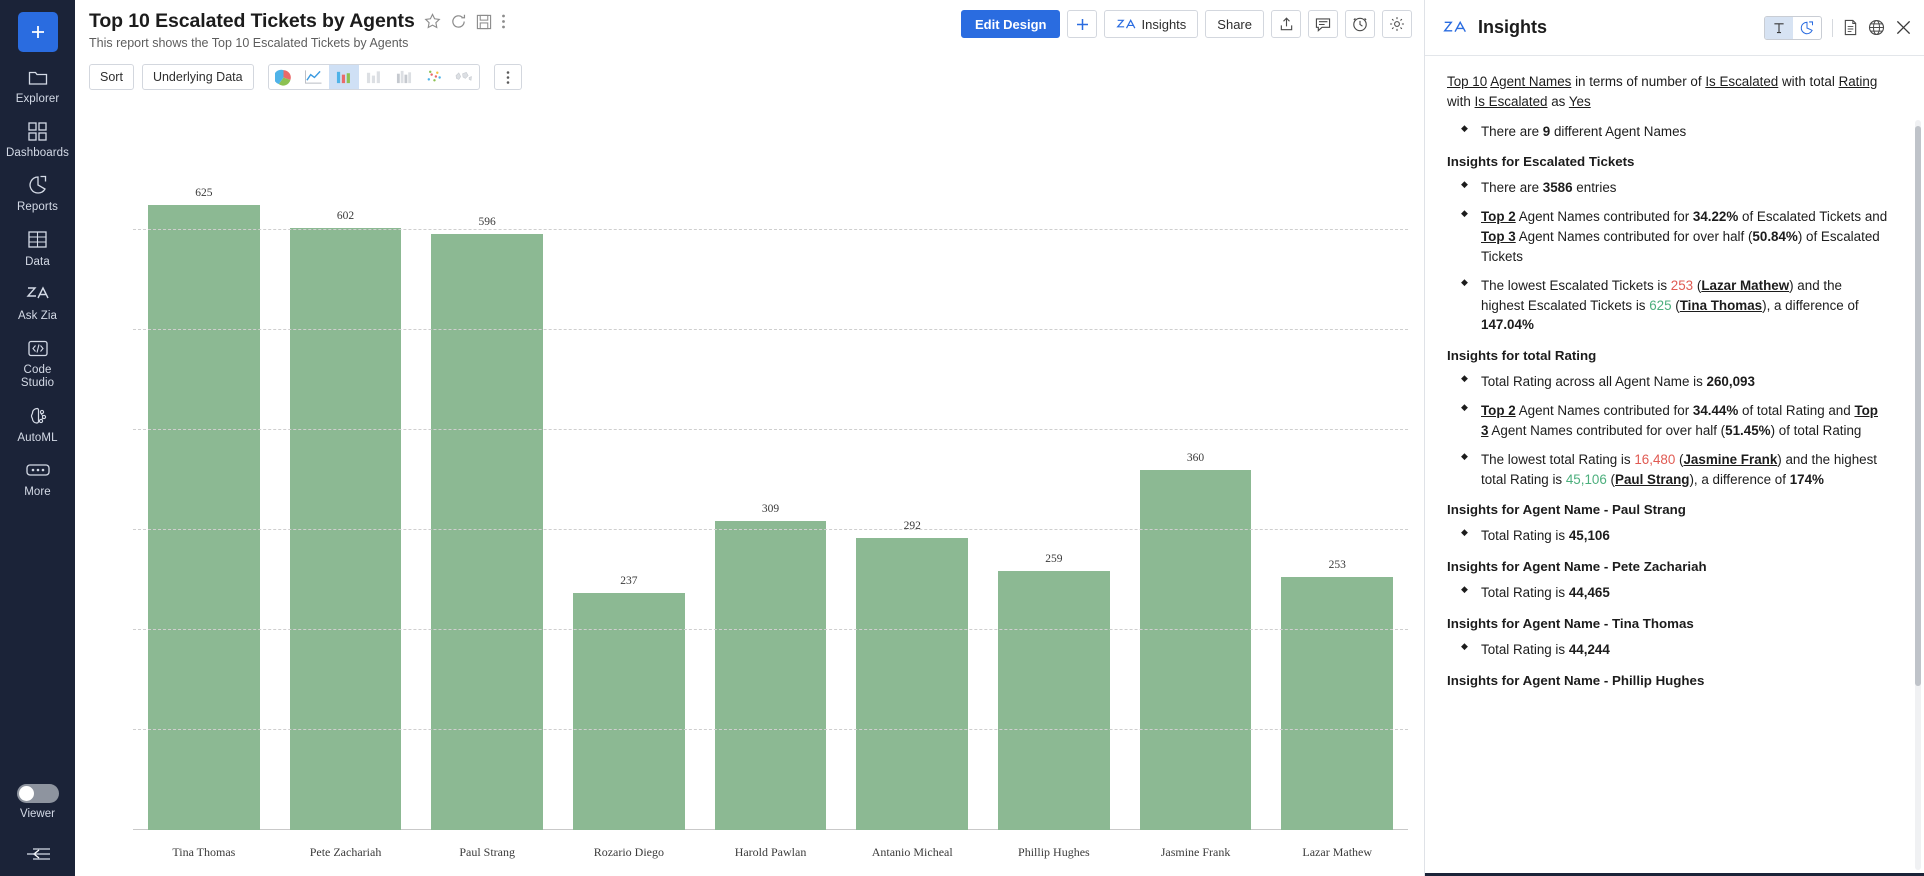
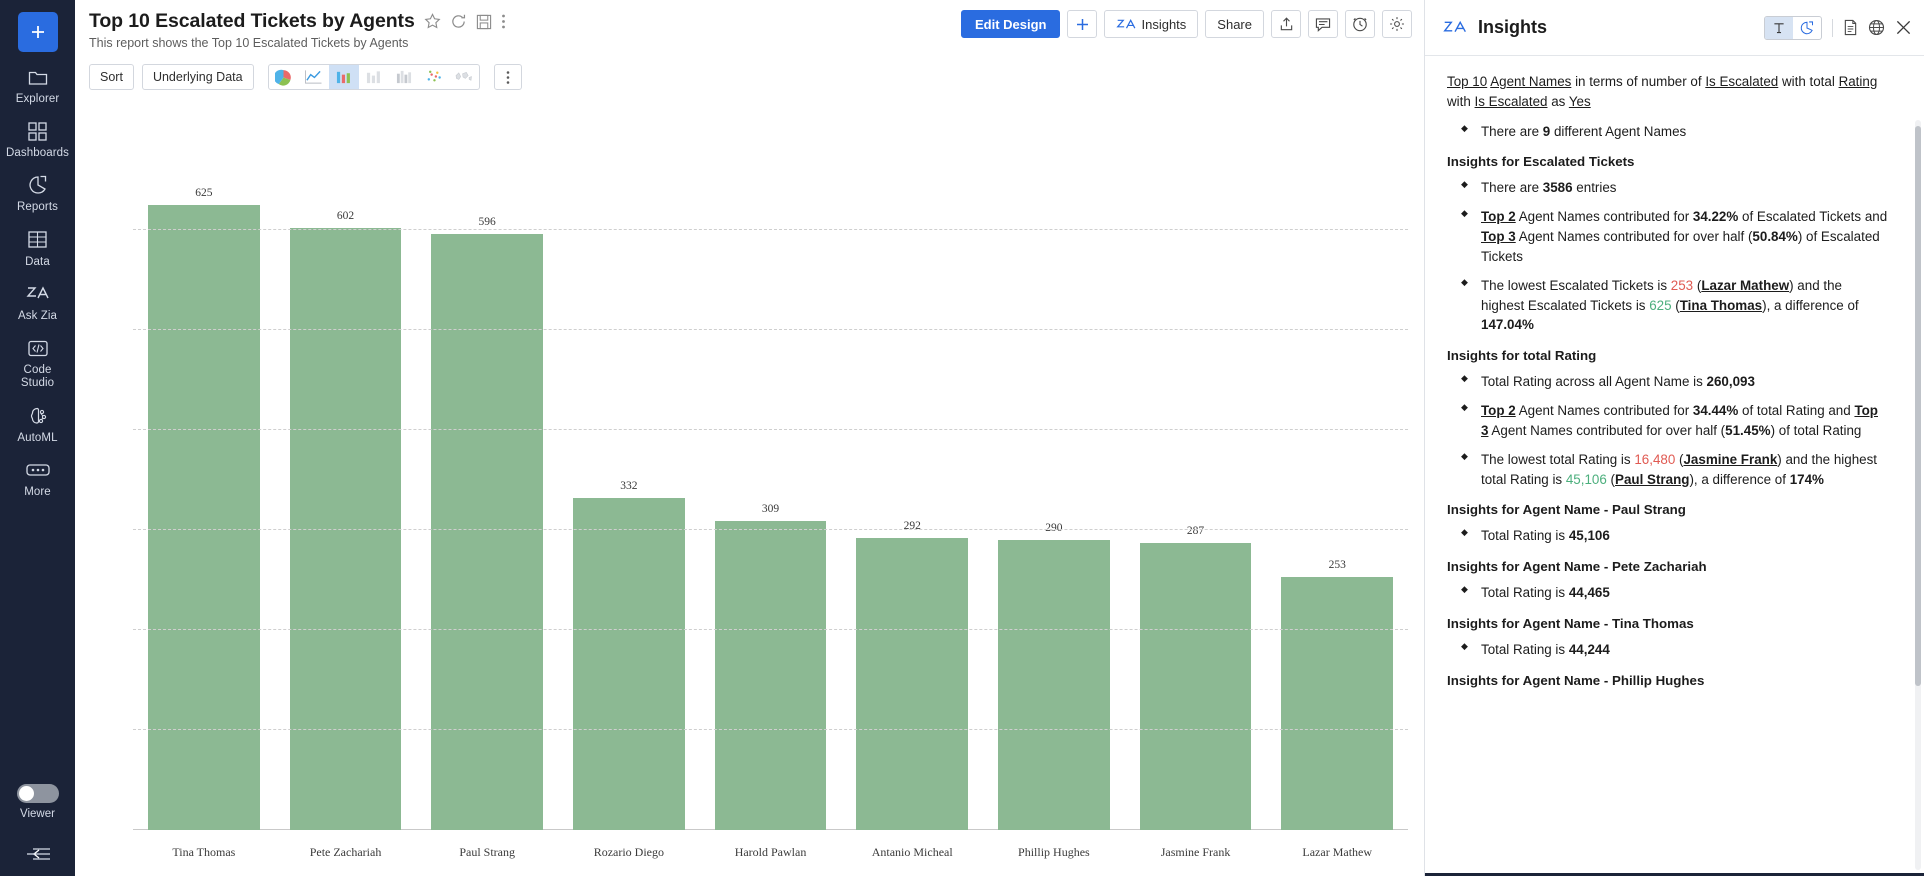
Rozario Diego: 237 -> 332
Phillip Hughes: 259 -> 290
Jasmine Frank: 360 -> 287
